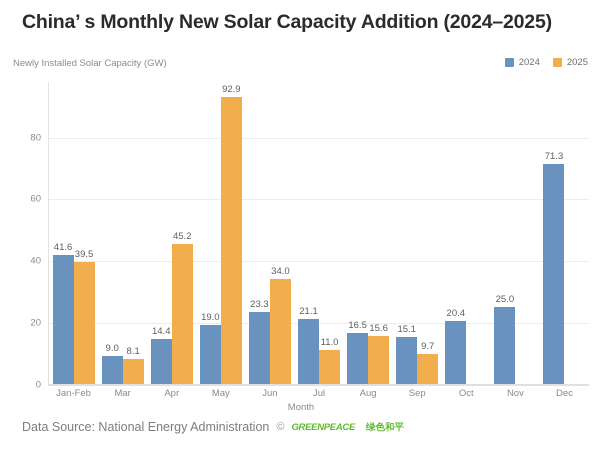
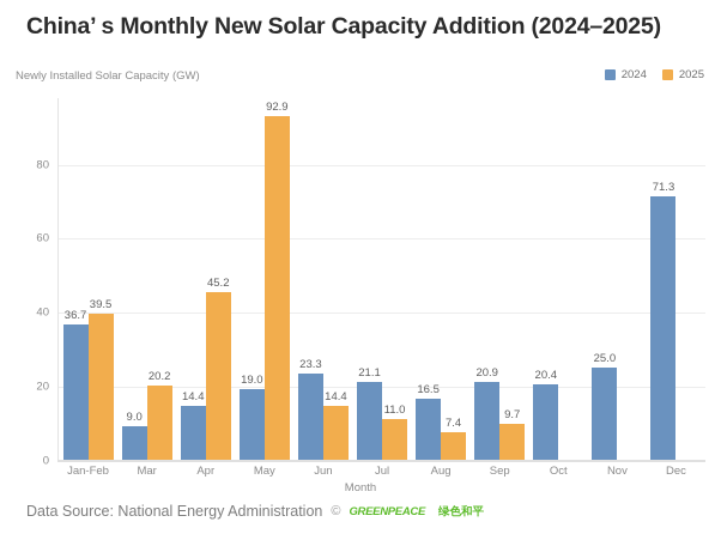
2024/Jan-Feb: 41.6 -> 36.7
2025/Mar: 8.1 -> 20.2
2025/Jun: 34.0 -> 14.4
2025/Aug: 15.6 -> 7.4
2024/Sep: 15.1 -> 20.9
